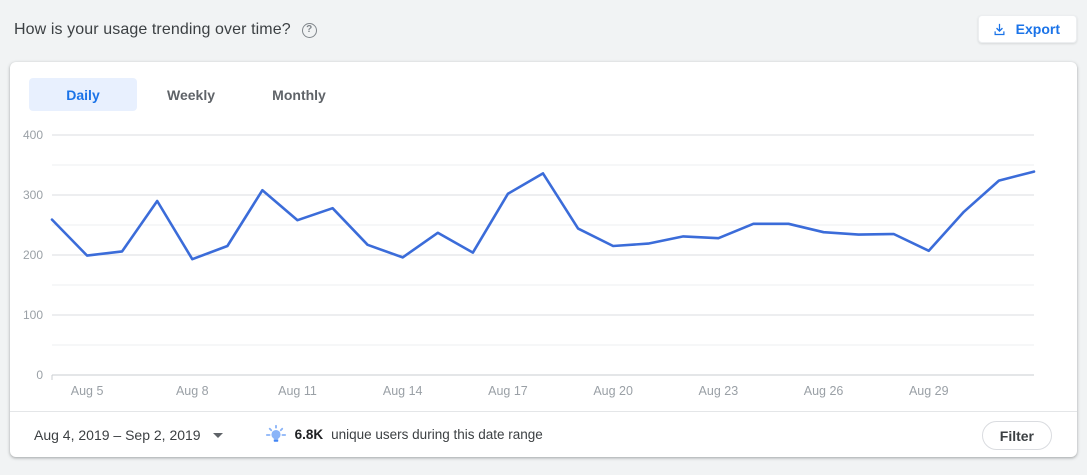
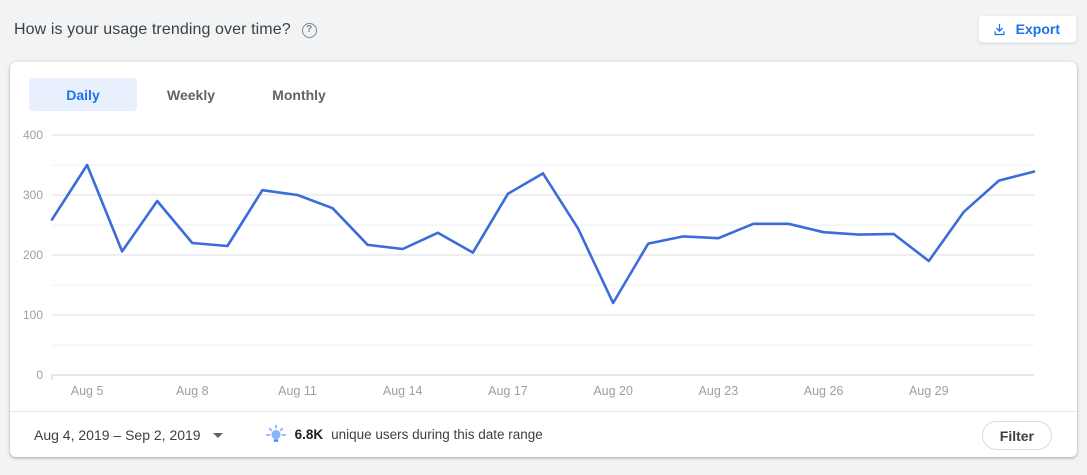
Aug 5: 200 -> 350
Aug 8: 190 -> 220
Aug 11: 260 -> 300
Aug 14: 200 -> 210
Aug 20: 220 -> 120
Aug 29: 210 -> 190
